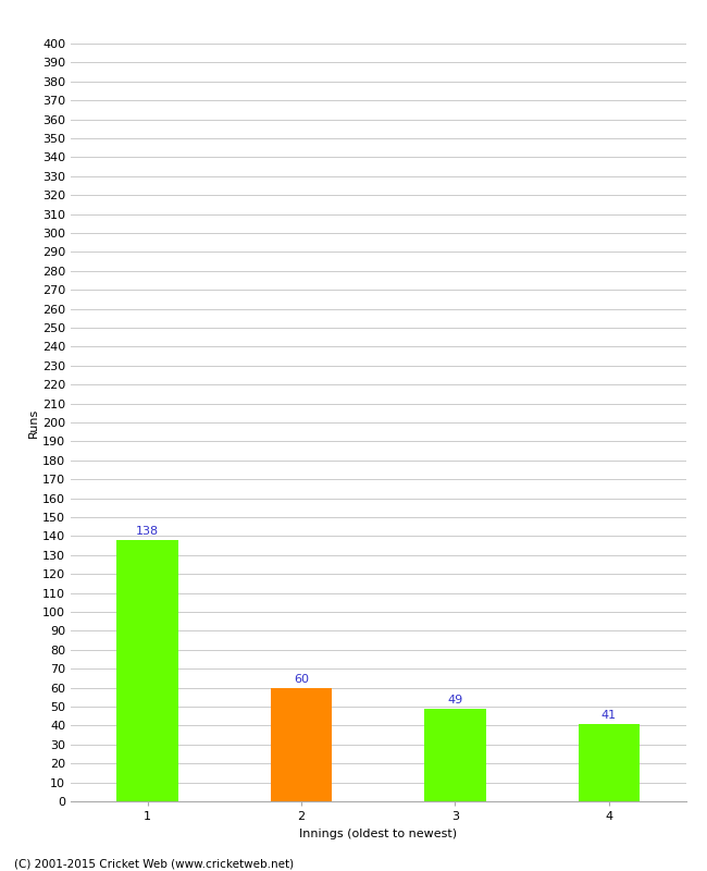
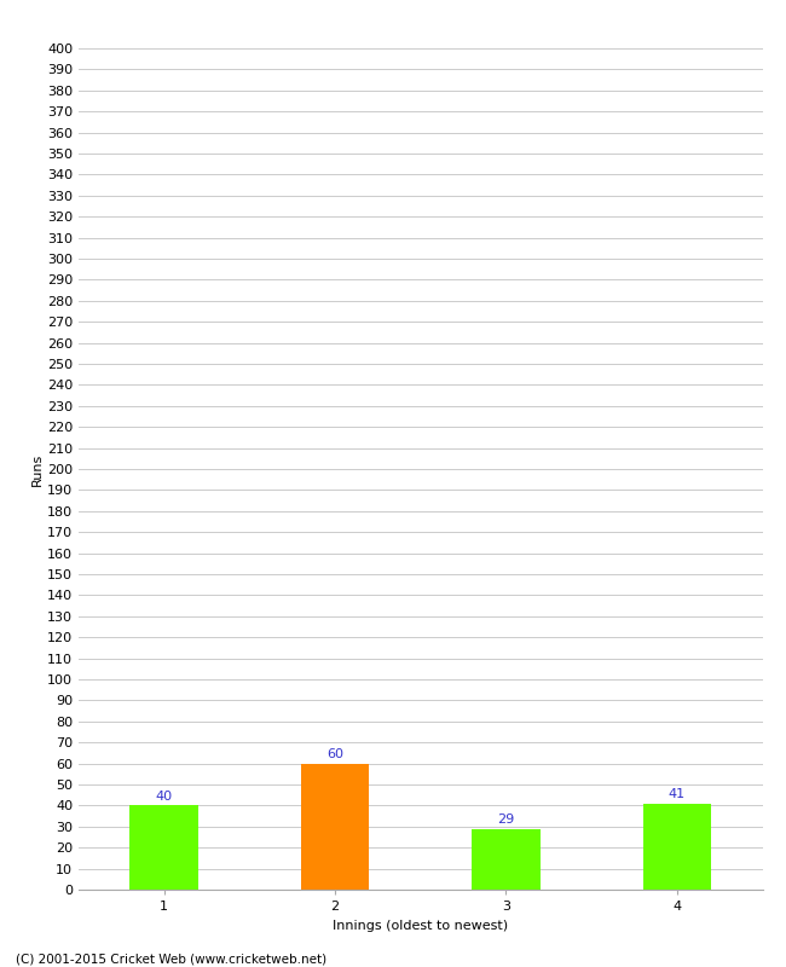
1: 138 -> 40
3: 49 -> 29
